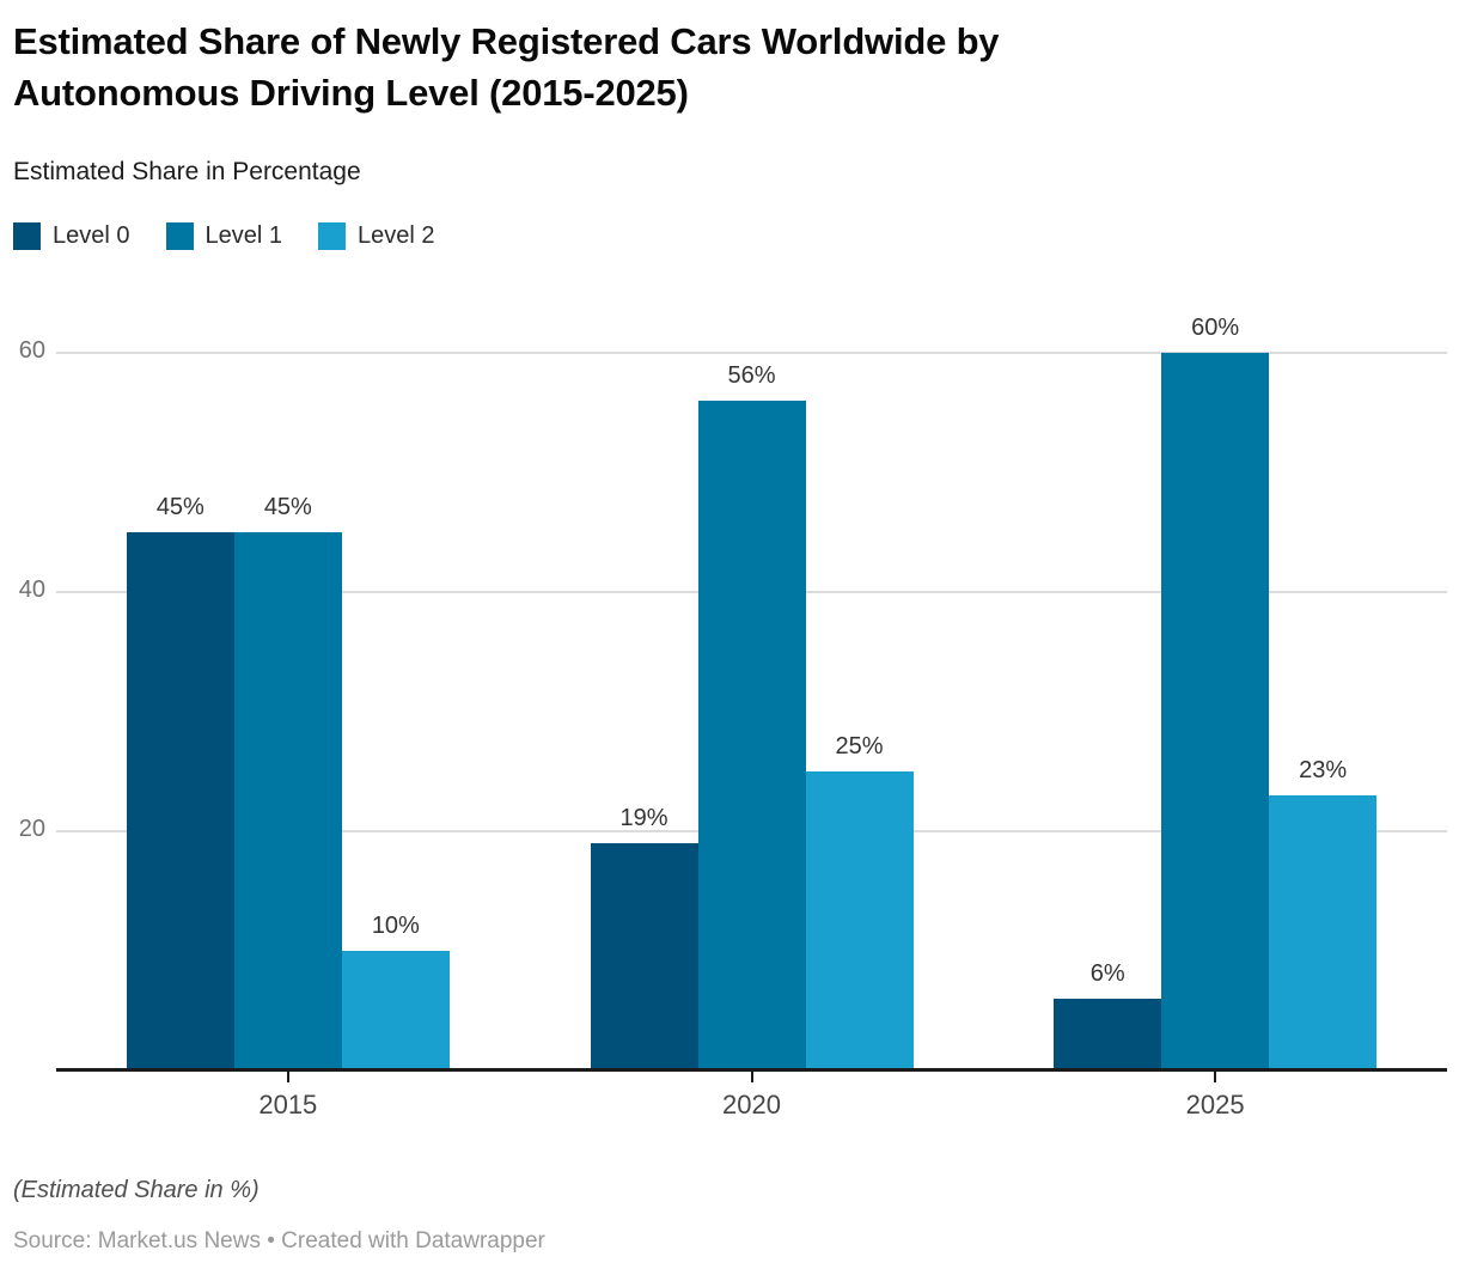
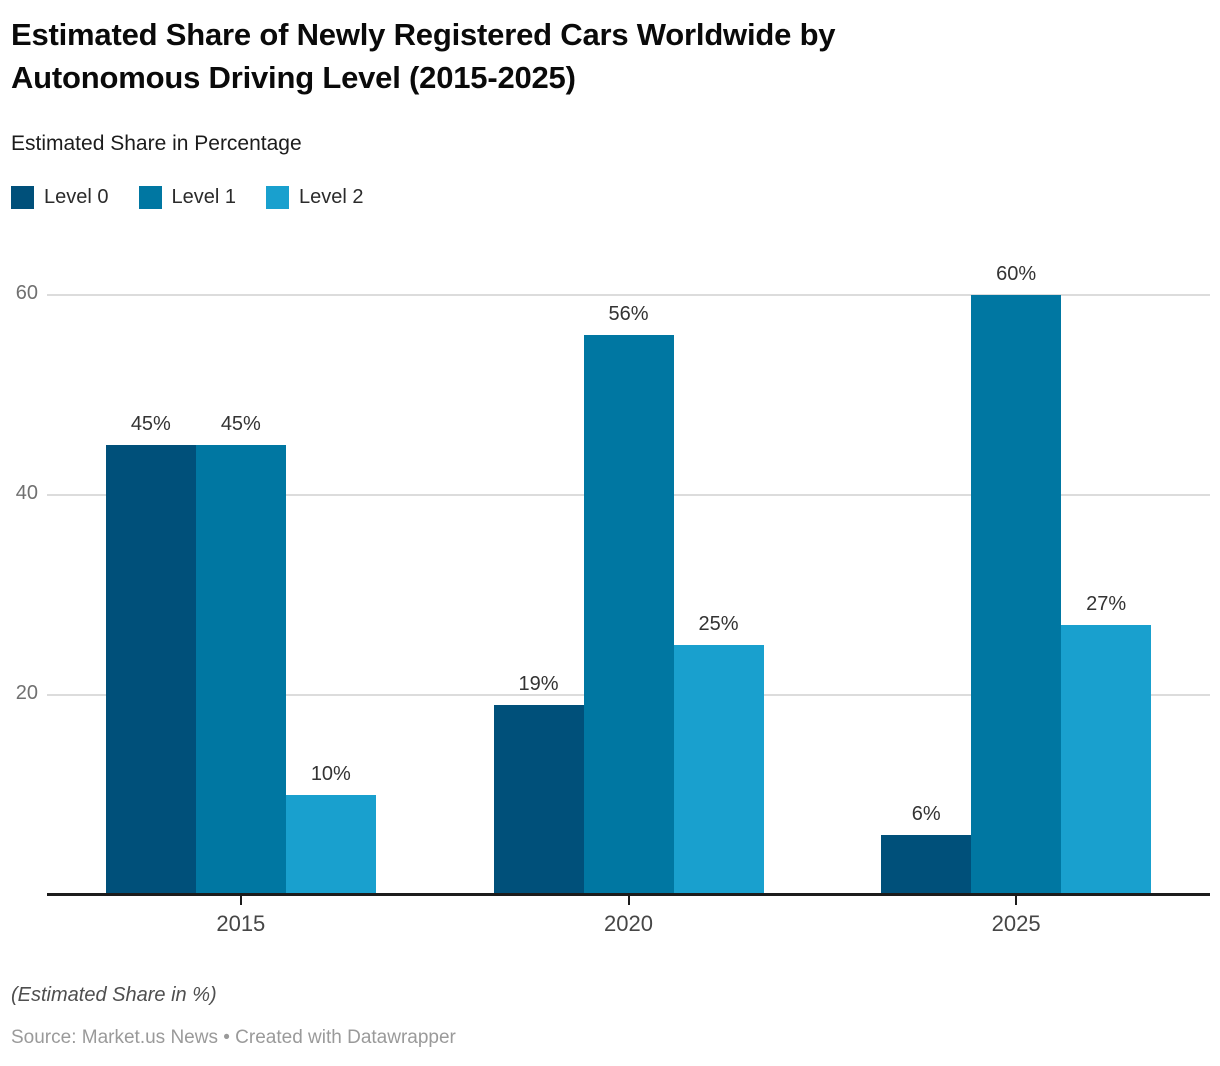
Level 2/2025: 23% -> 27%
